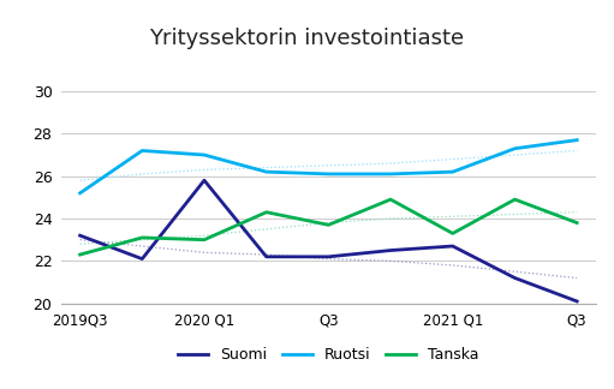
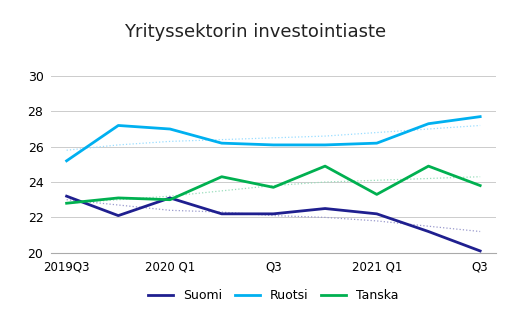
Tanska/2019Q3: 22.3 -> 22.8
Suomi/2020 Q1: 25.8 -> 23.1
Suomi/2021 Q1: 22.7 -> 22.2
